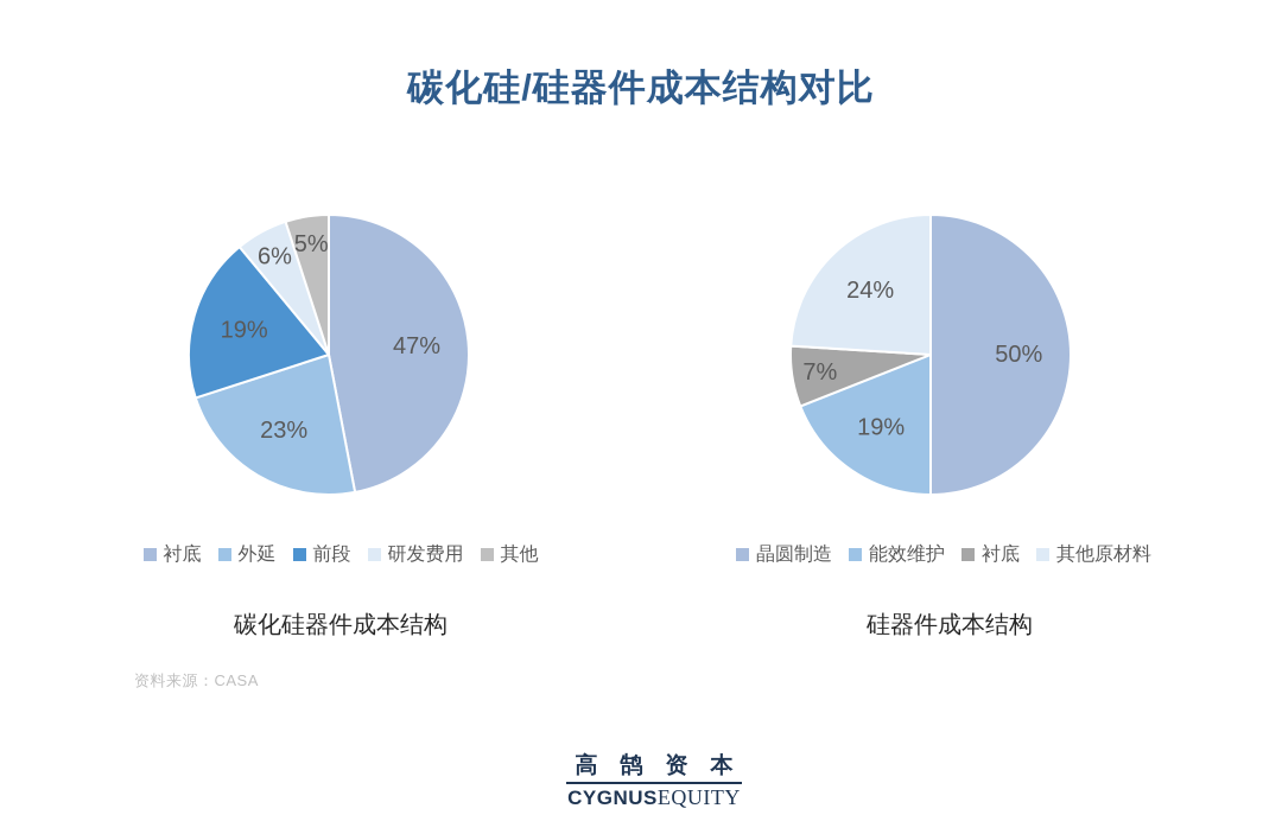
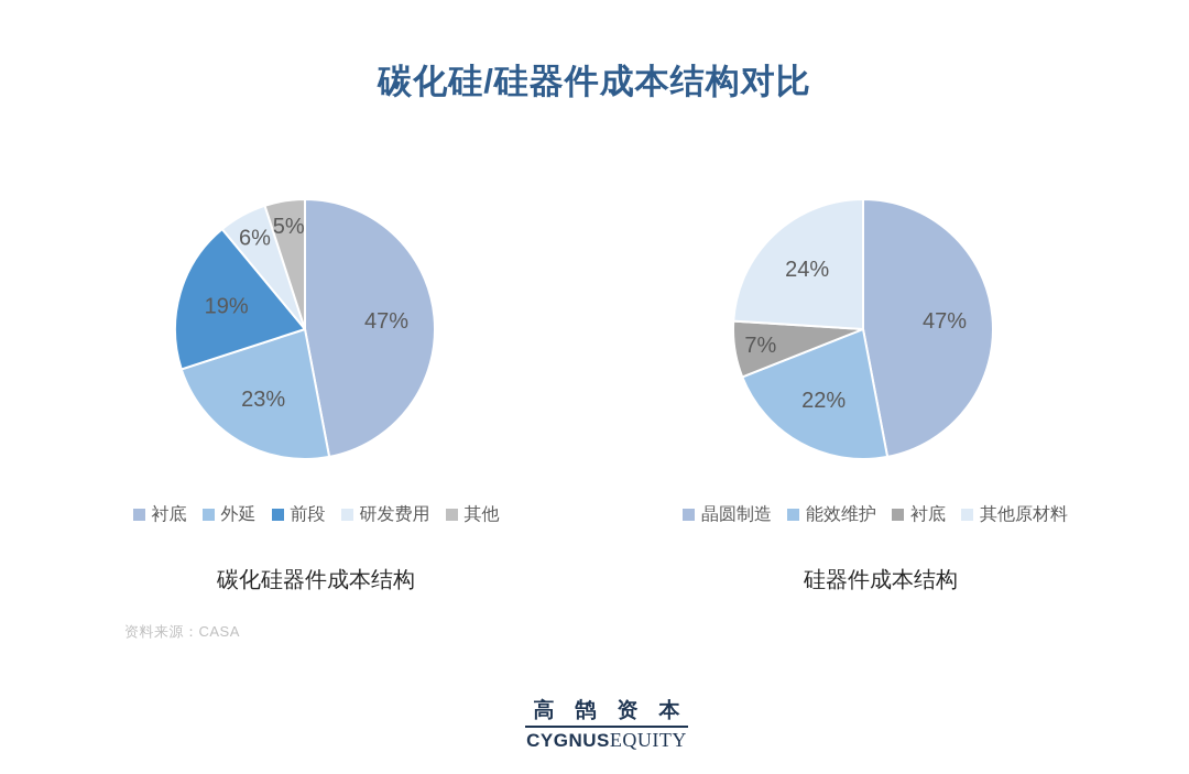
硅器件成本结构/晶圆制造: 50% -> 47%
硅器件成本结构/能效维护: 19% -> 22%
